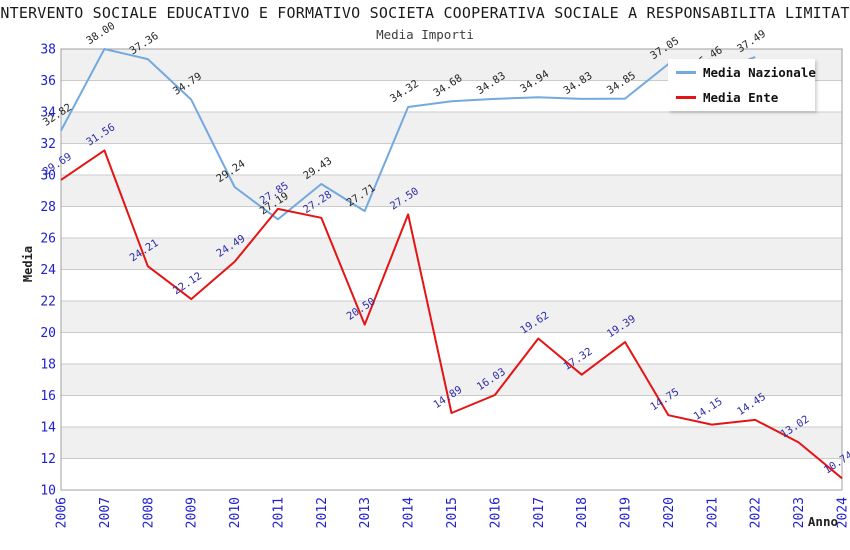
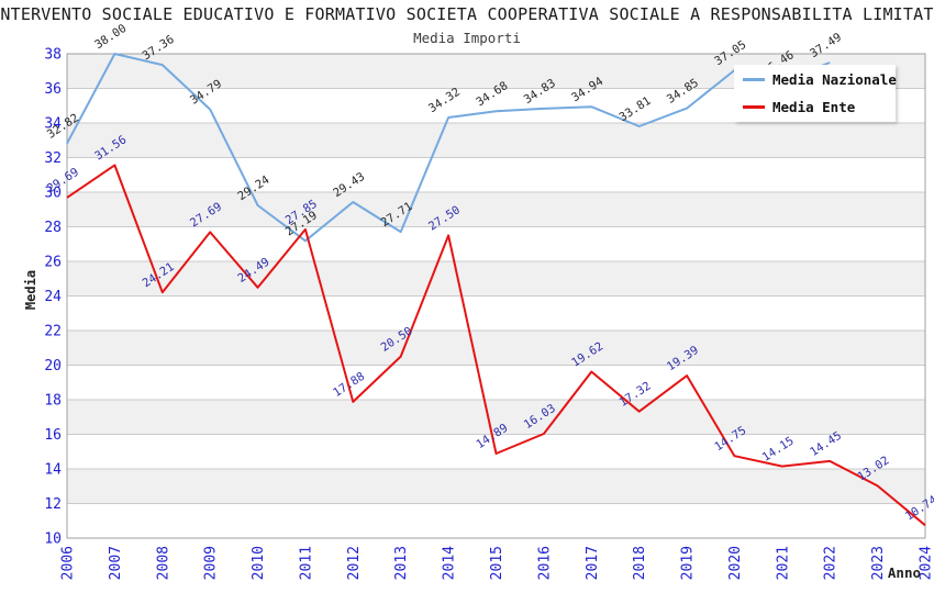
Media Ente/2009: 22.12 -> 27.69
Media Ente/2012: 27.28 -> 17.88
Media Nazionale/2018: 34.83 -> 33.81
